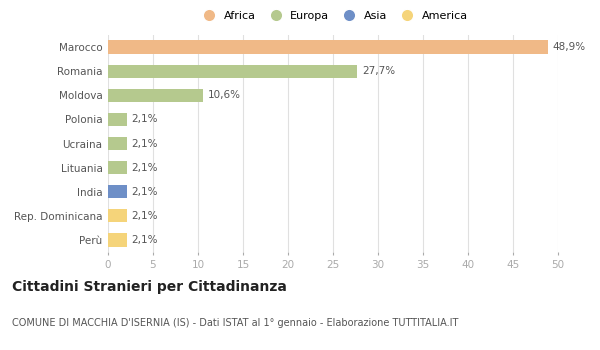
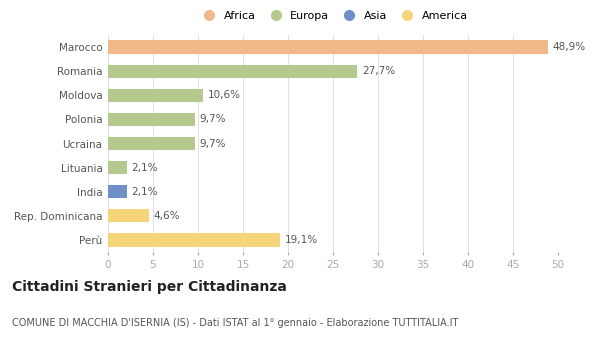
Polonia: 2,1% -> 9,7%
Ucraina: 2,1% -> 9,7%
Rep. Dominicana: 2,1% -> 4,6%
Perù: 2,1% -> 19,1%
